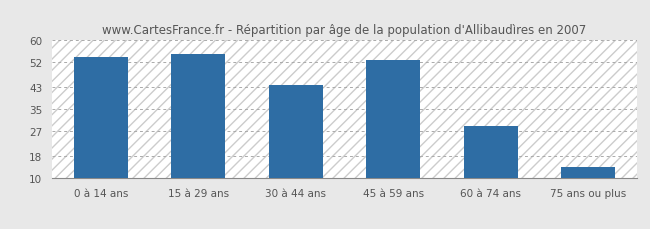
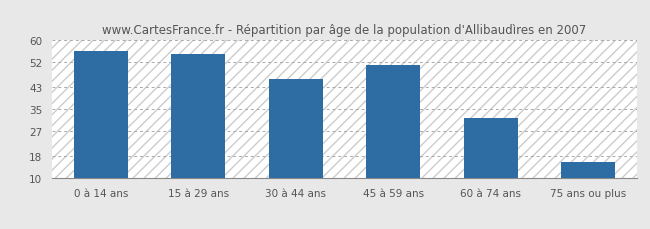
0 à 14 ans: 54 -> 56
30 à 44 ans: 44 -> 46
45 à 59 ans: 53 -> 51
60 à 74 ans: 29 -> 32
75 ans ou plus: 14 -> 16
